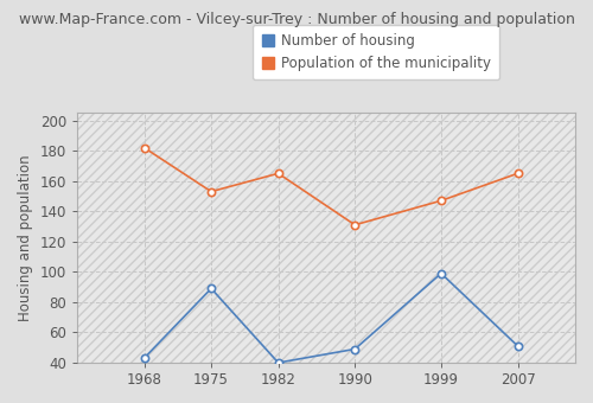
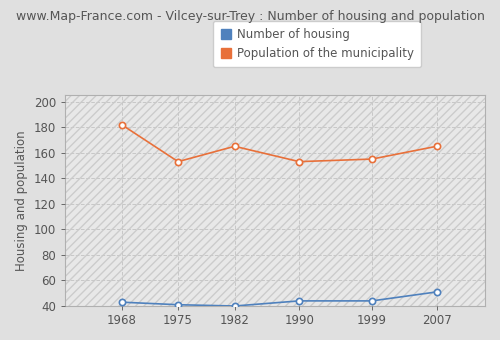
Number of housing/1975: 89 -> 41
Number of housing/1990: 49 -> 44
Population of the municipality/1990: 131 -> 153
Number of housing/1999: 99 -> 44
Population of the municipality/1999: 147 -> 155
